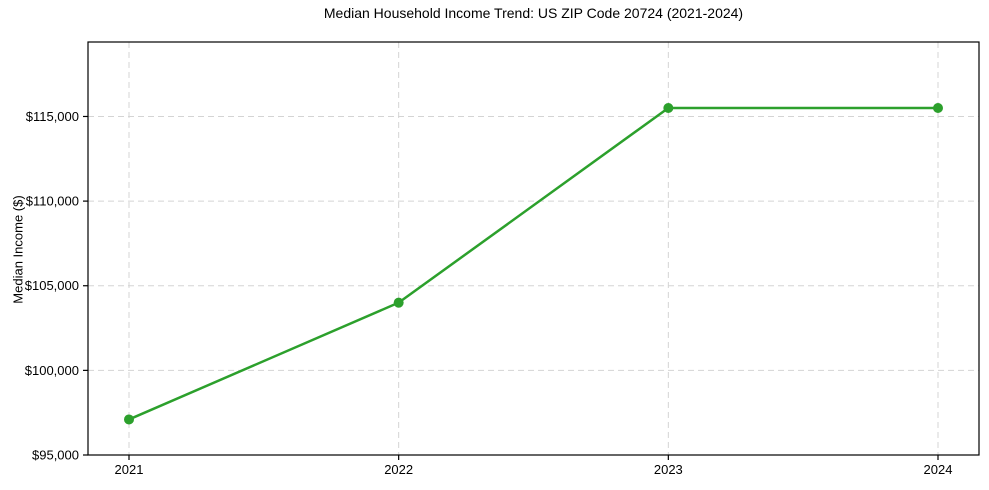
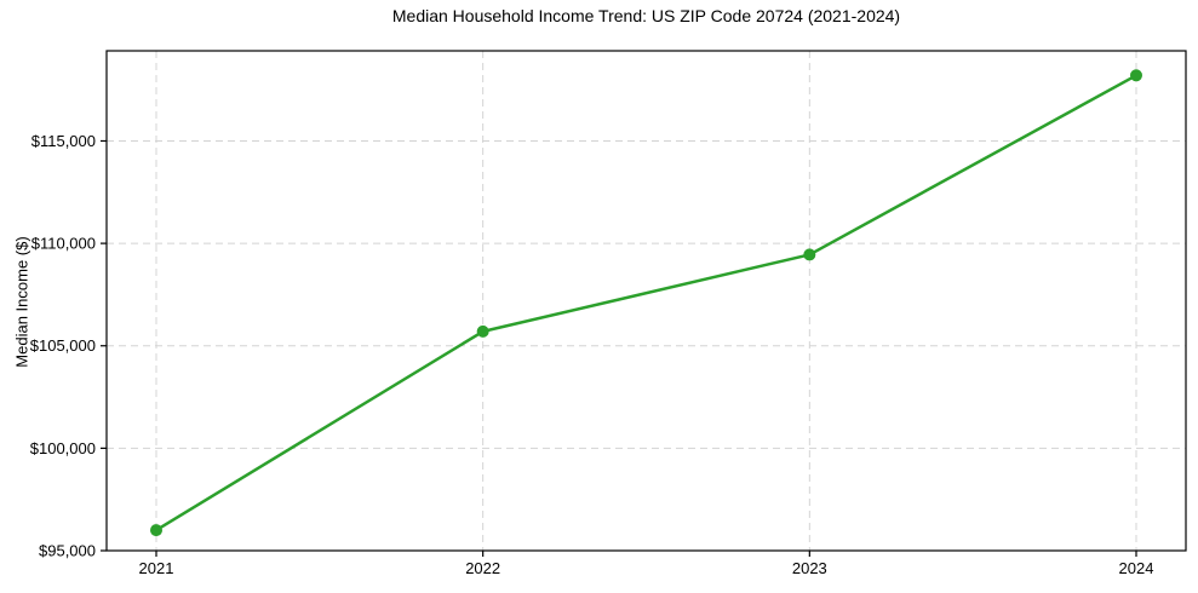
2021: $97100 -> $96000
2022: $104000 -> $105700
2023: $115500 -> $109400
2024: $115500 -> $118200
